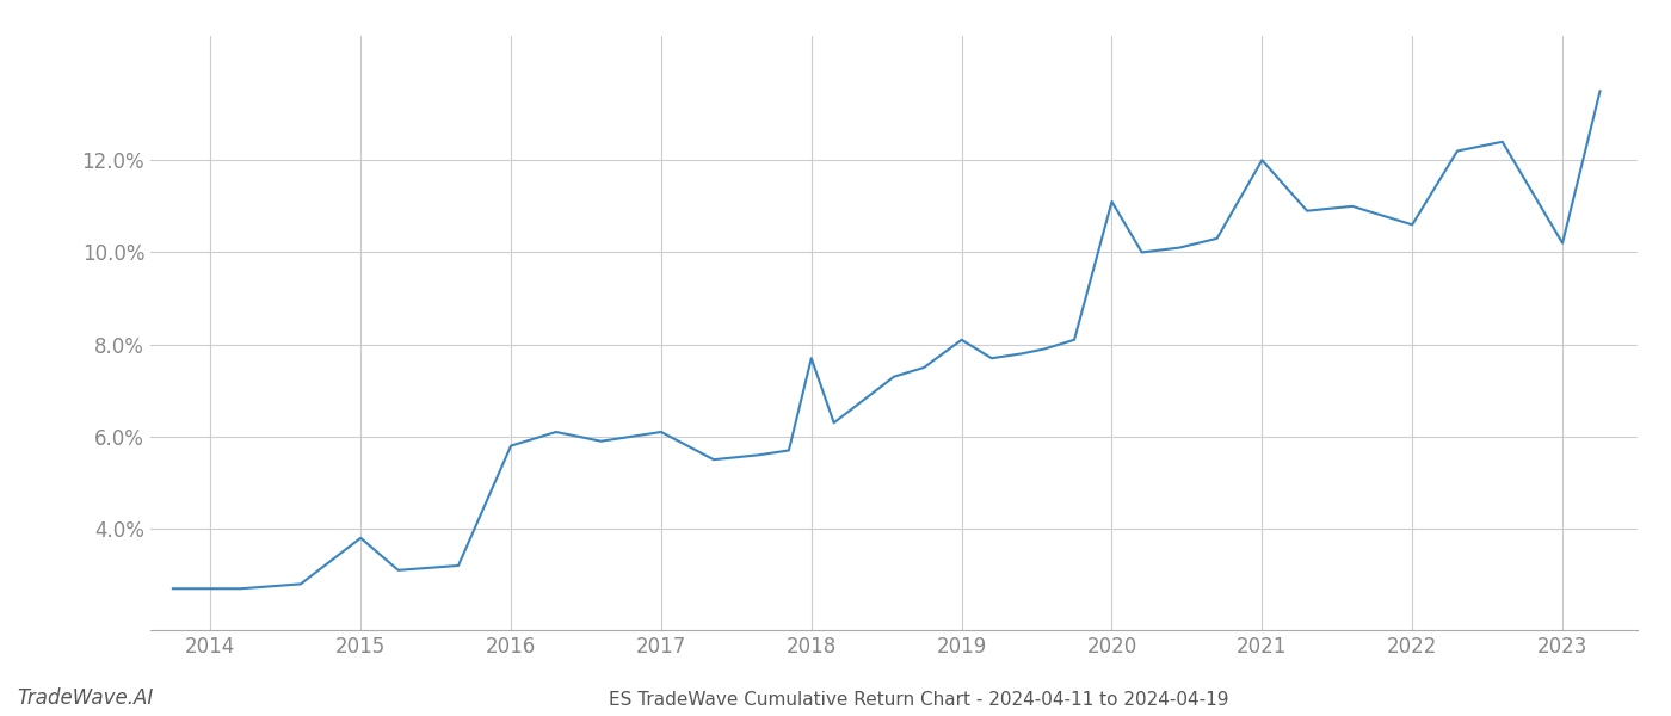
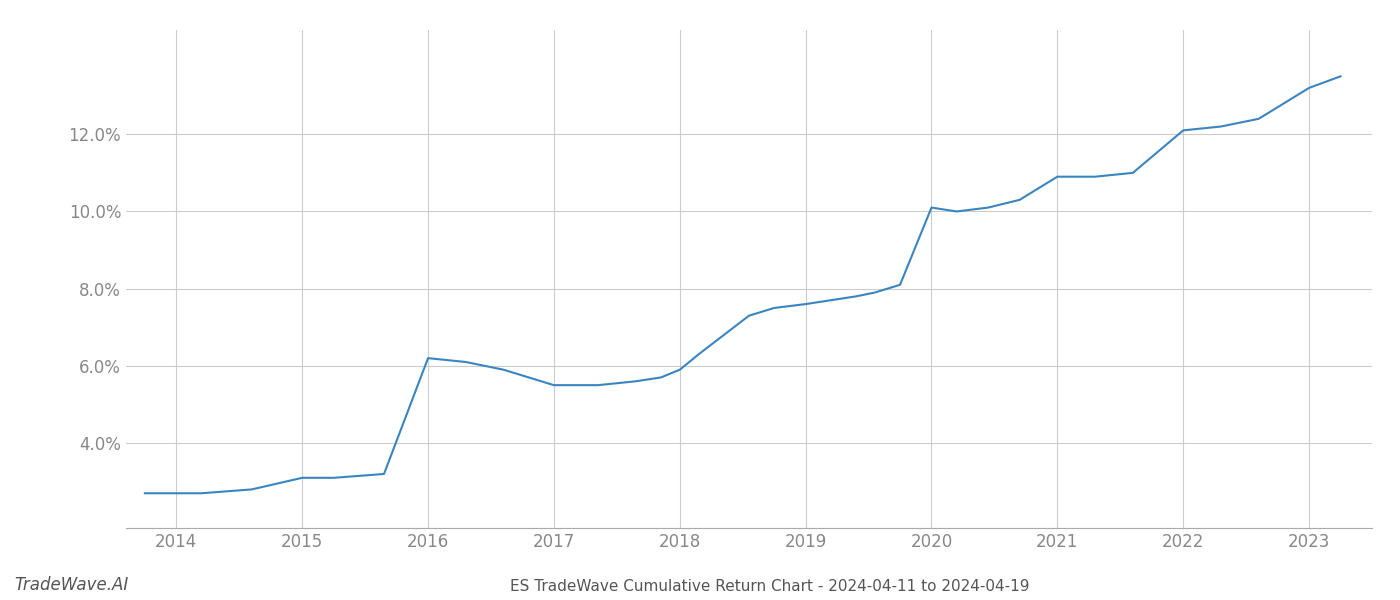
2015: 3.8% -> 3.1%
2016: 5.8% -> 6.2%
2017: 6.1% -> 5.5%
2018: 7.7% -> 5.9%
2019: 8.1% -> 7.6%
2020: 11.1% -> 10.1%
2021: 12.0% -> 10.9%
2022: 10.6% -> 12.1%
2023: 10.2% -> 13.2%
